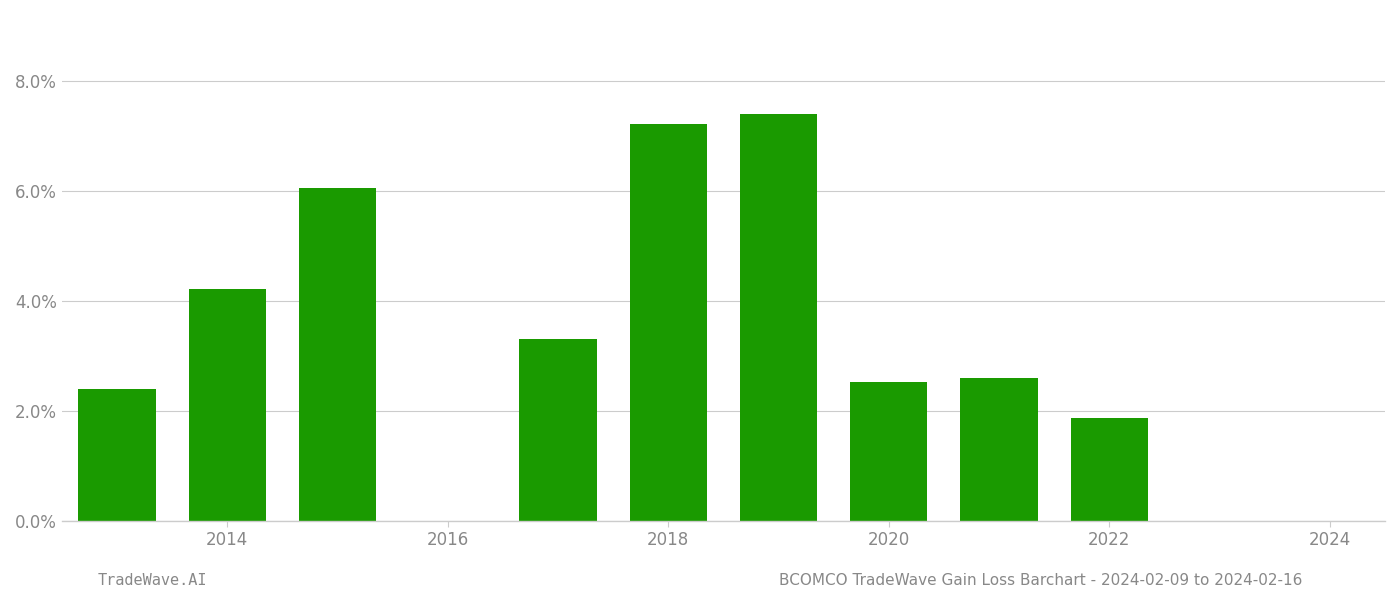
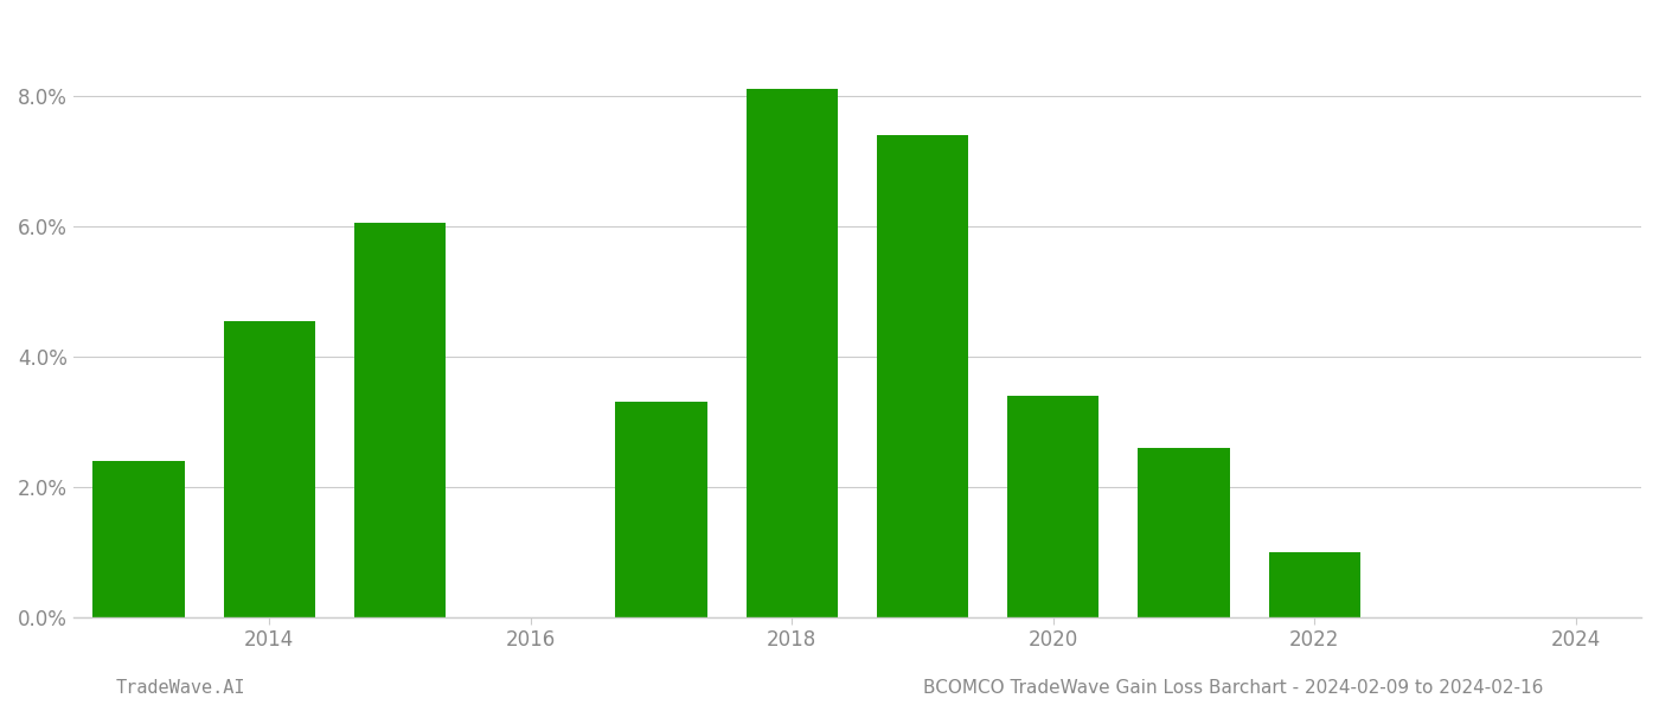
2014: 4.22% -> 4.55%
2018: 7.22% -> 8.10%
2020: 2.52% -> 3.40%
2022: 1.86% -> 1.00%
